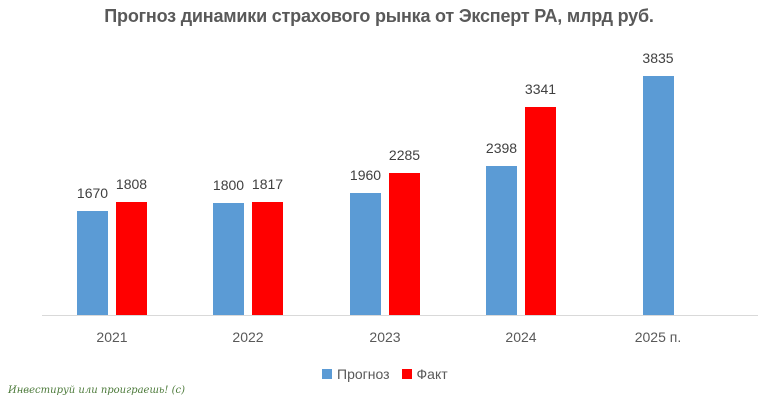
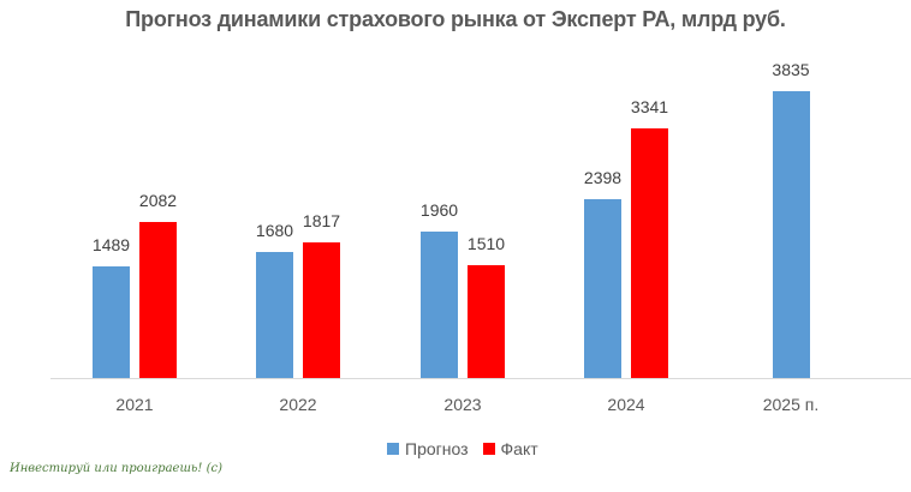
Прогноз/2021: 1670 -> 1489
Факт/2021: 1808 -> 2082
Прогноз/2022: 1800 -> 1680
Факт/2023: 2285 -> 1510
